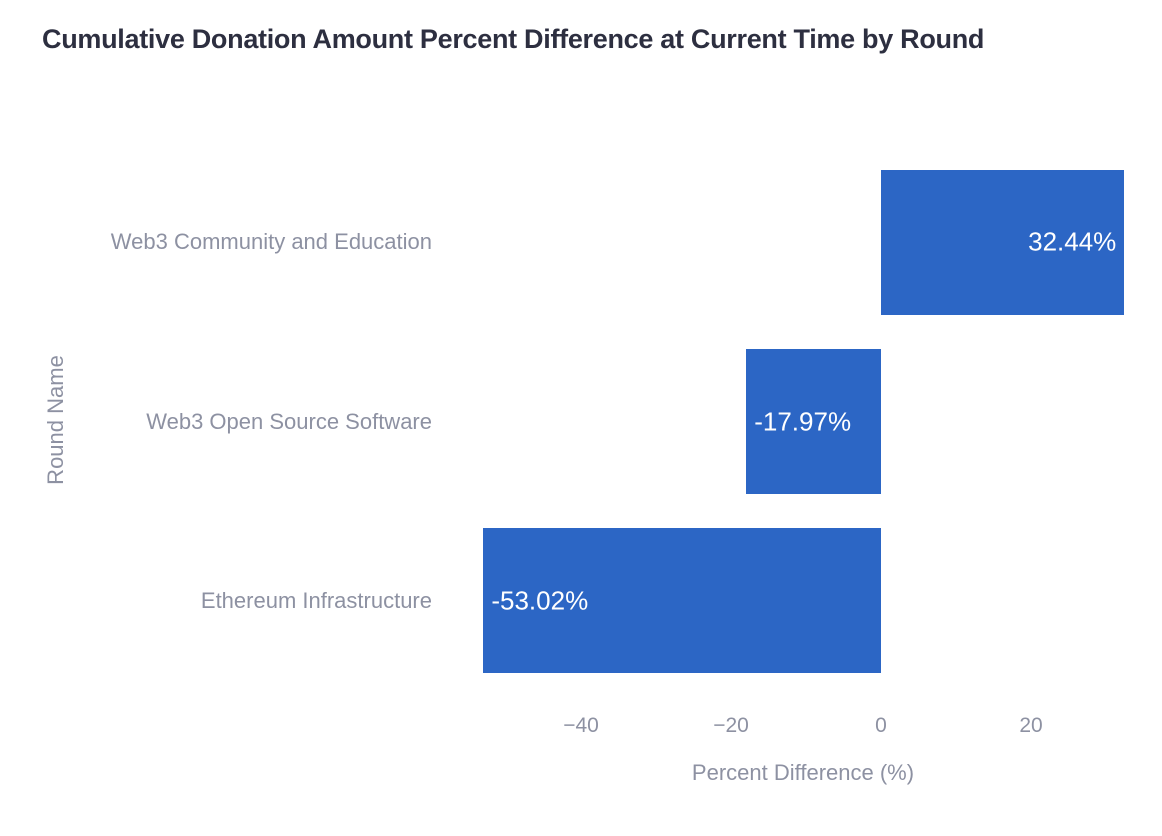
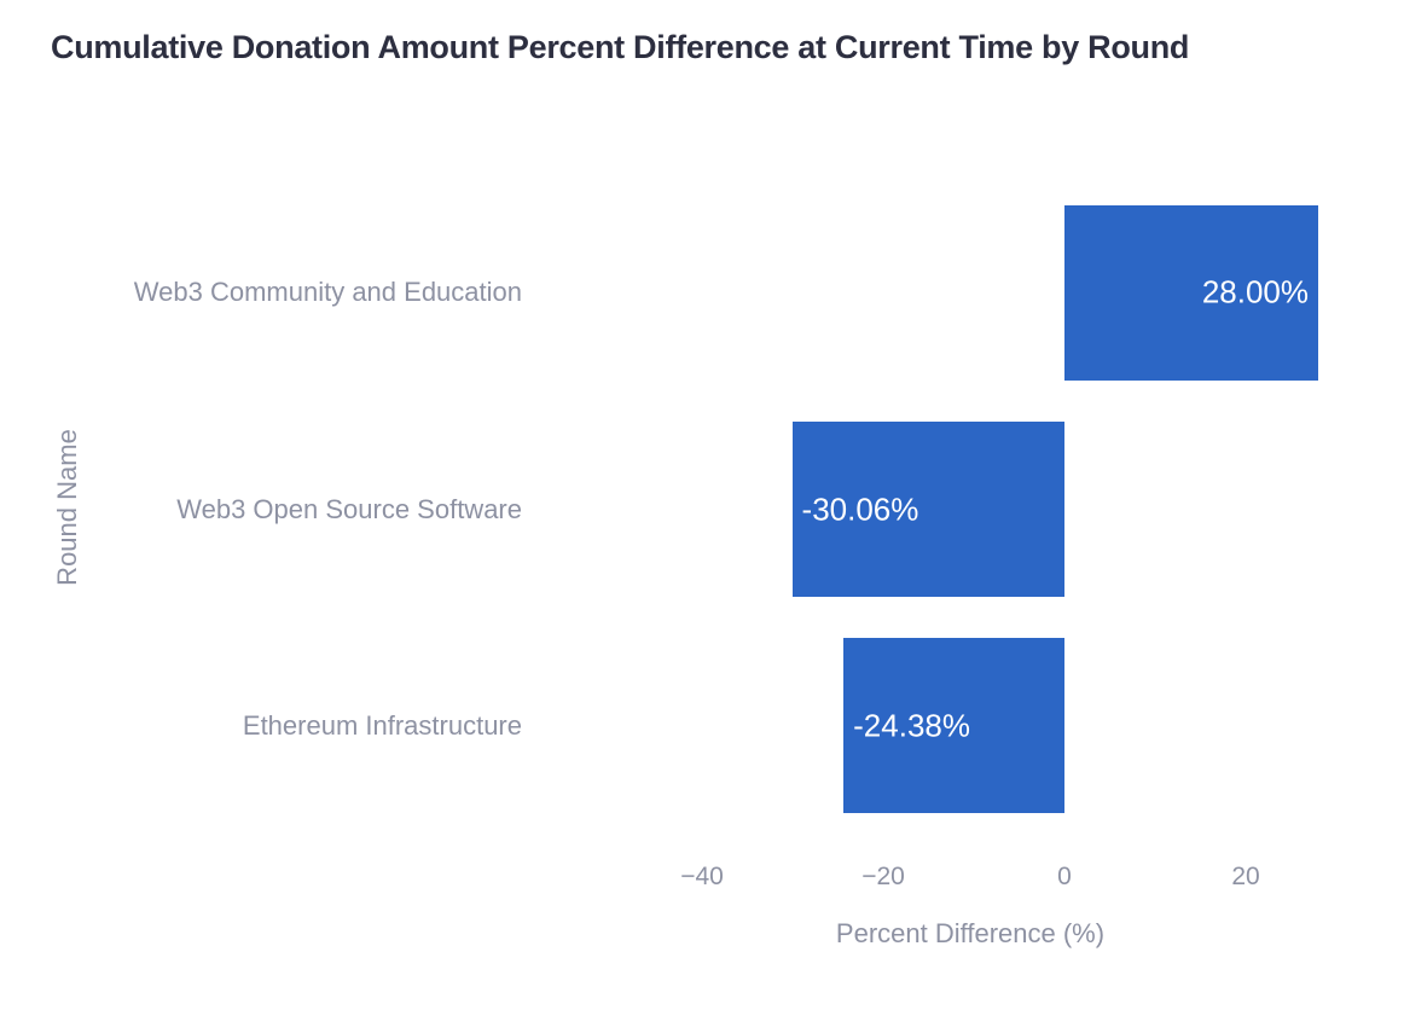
Web3 Community and Education: 32.44% -> 28.00%
Web3 Open Source Software: -17.97% -> -30.06%
Ethereum Infrastructure: -53.02% -> -24.38%
